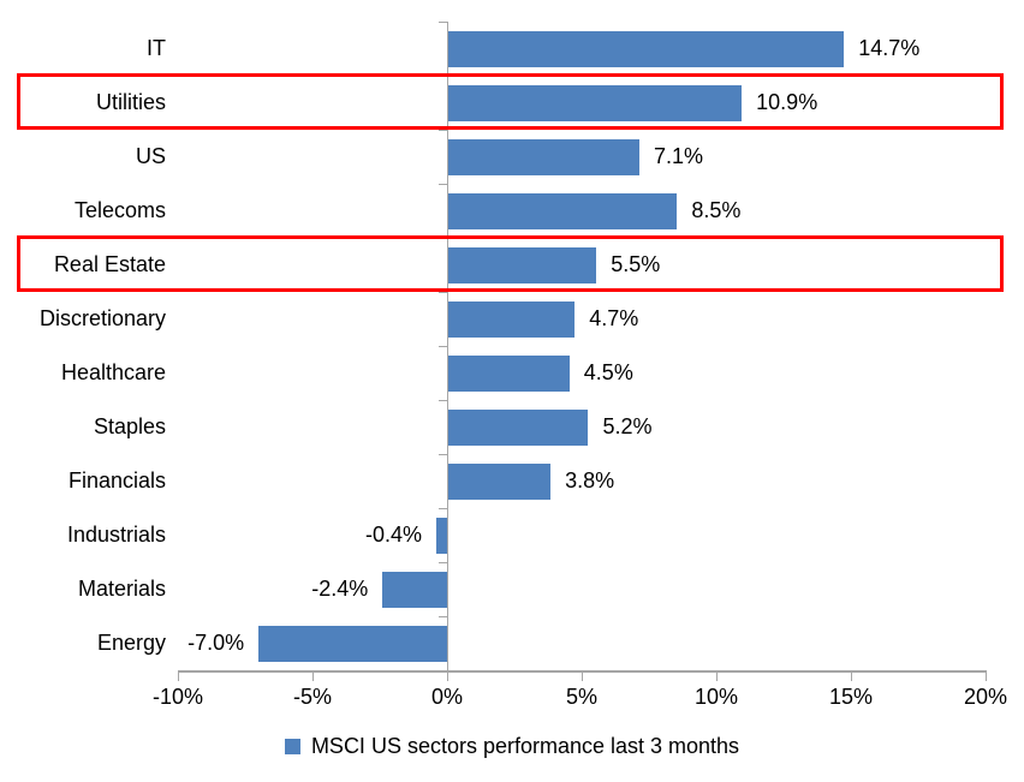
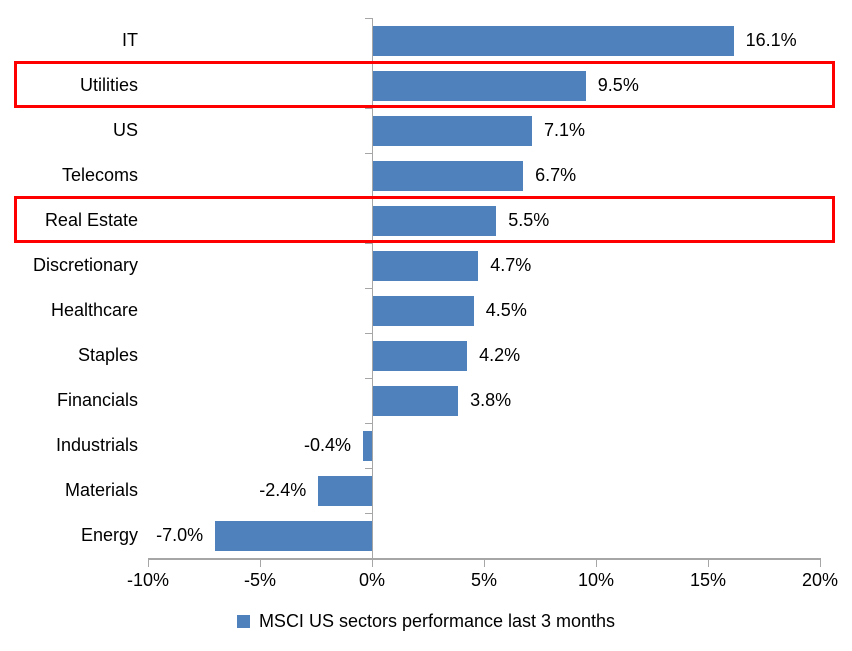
IT: 14.7% -> 16.1%
Utilities: 10.9% -> 9.5%
Telecoms: 8.5% -> 6.7%
Staples: 5.2% -> 4.2%
